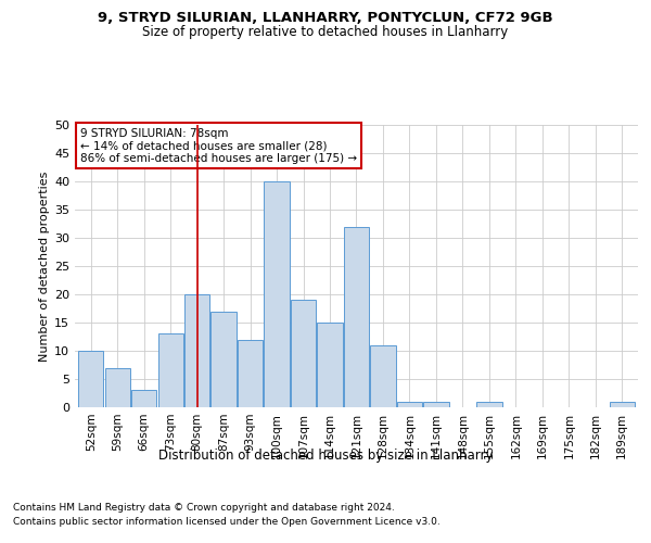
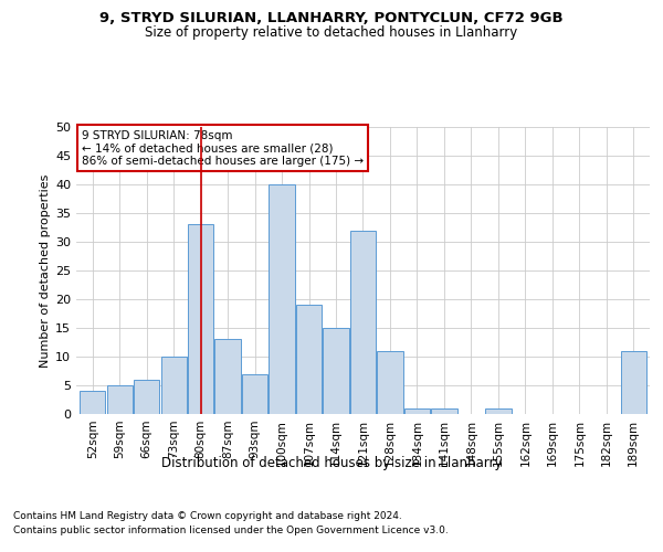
52sqm: 10 -> 4
59sqm: 7 -> 5
66sqm: 3 -> 6
73sqm: 13 -> 10
80sqm: 20 -> 33
87sqm: 17 -> 13
93sqm: 12 -> 7
189sqm: 1 -> 11
